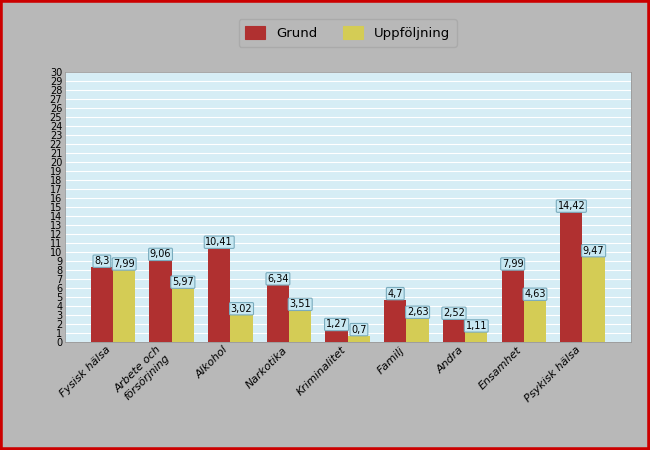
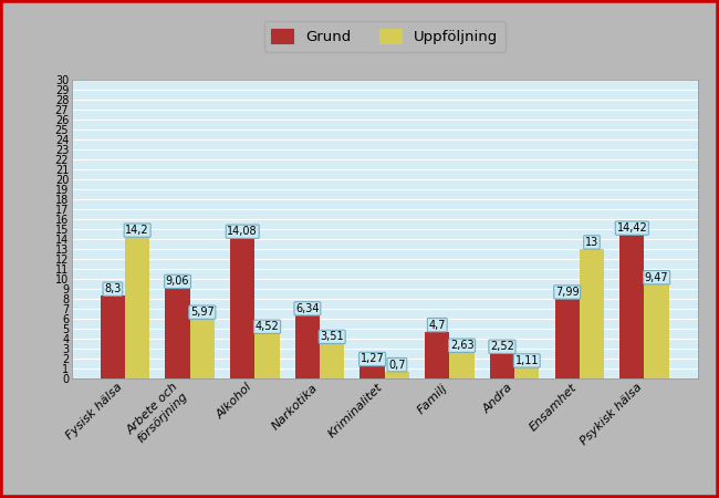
Uppföljning/Fysisk hälsa: 7,99 -> 14,2
Grund/Alkohol: 10,41 -> 14,08
Uppföljning/Alkohol: 3,02 -> 4,52
Uppföljning/Ensamhet: 4,63 -> 13
